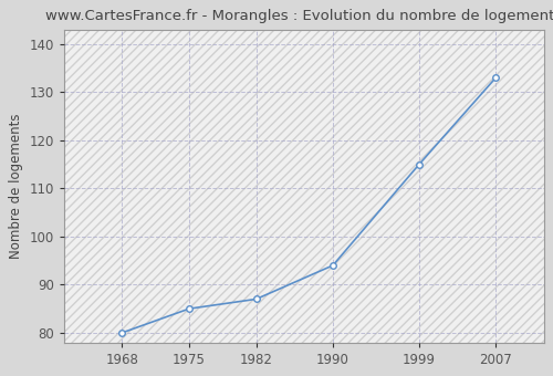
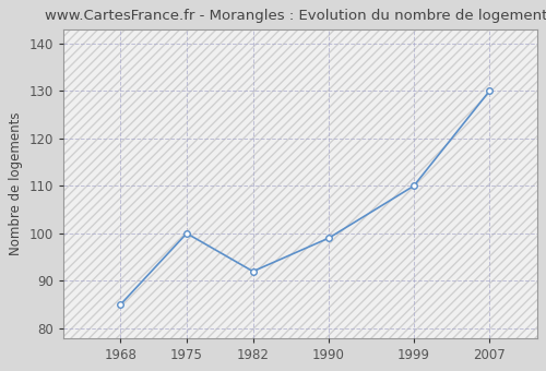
1968: 80 -> 85
1975: 85 -> 100
1982: 87 -> 92
1990: 94 -> 99
1999: 115 -> 110
2007: 133 -> 130
